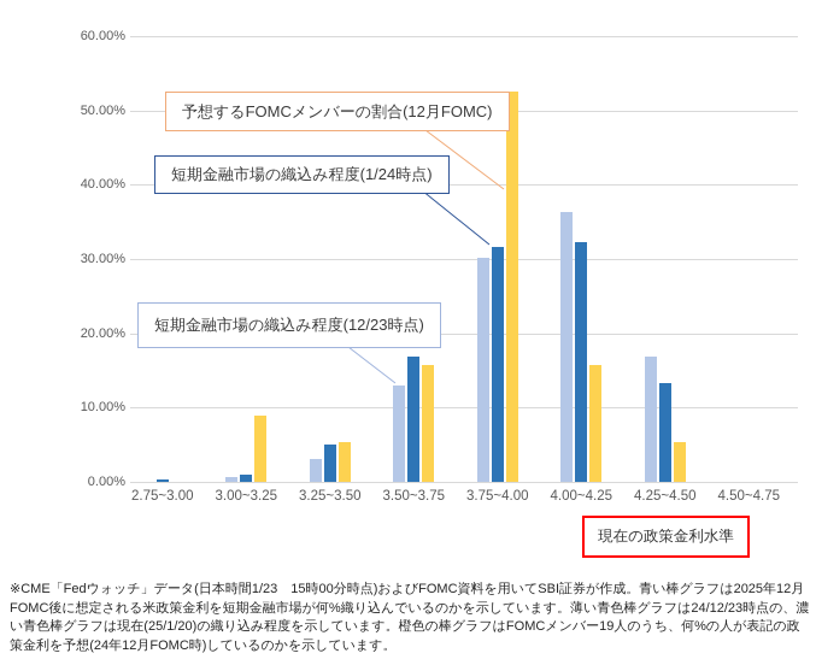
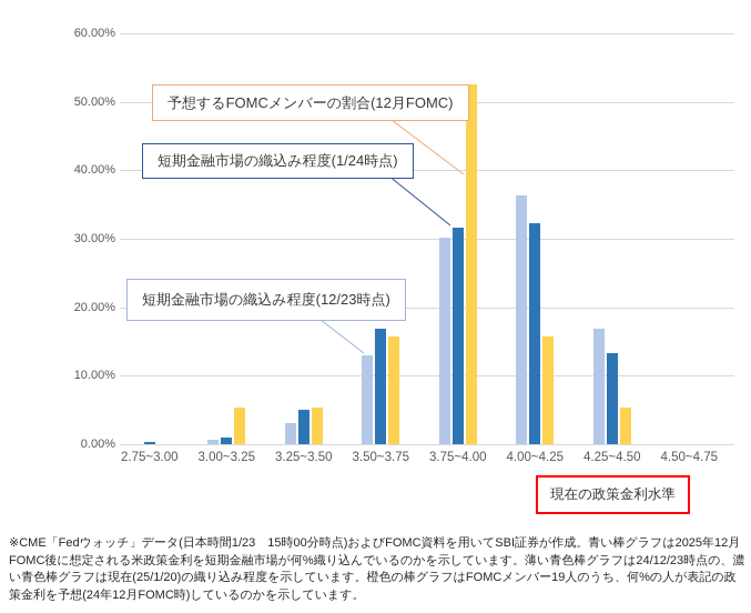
予想するFOMCメンバーの割合(12月FOMC)/3.00~3.25: 9% -> 5%
